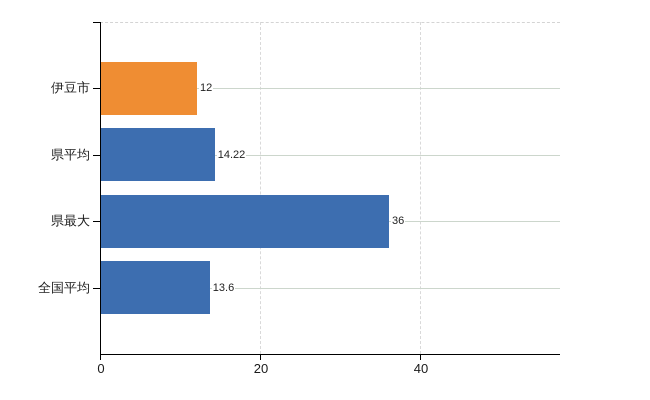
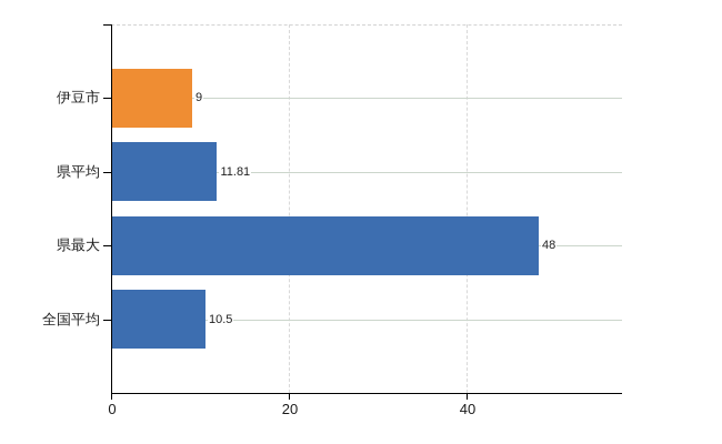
伊豆市: 12 -> 9
県平均: 14.22 -> 11.81
県最大: 36 -> 48
全国平均: 13.6 -> 10.5
